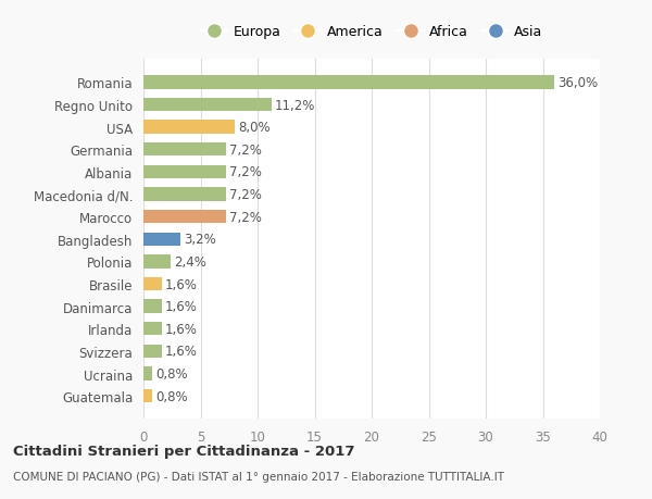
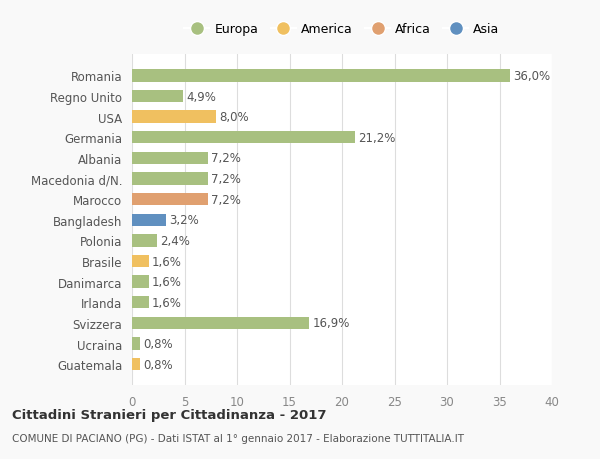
Regno Unito: 11,2% -> 4,9%
Germania: 7,2% -> 21,2%
Svizzera: 1,6% -> 16,9%
